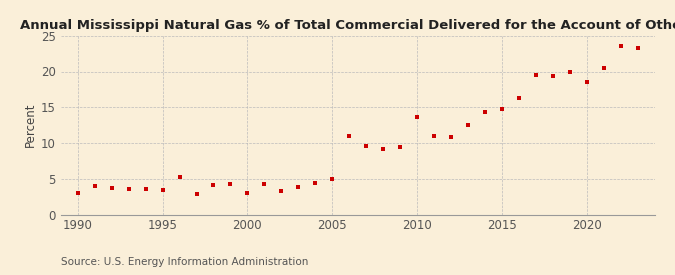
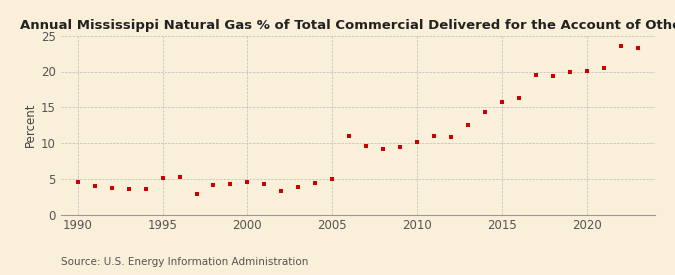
1990: 3.0 -> 4.5
1995: 3.4 -> 5.1
2000: 3.0 -> 4.5
2010: 13.6 -> 10.1
2015: 14.8 -> 15.7
2020: 18.6 -> 20.1
